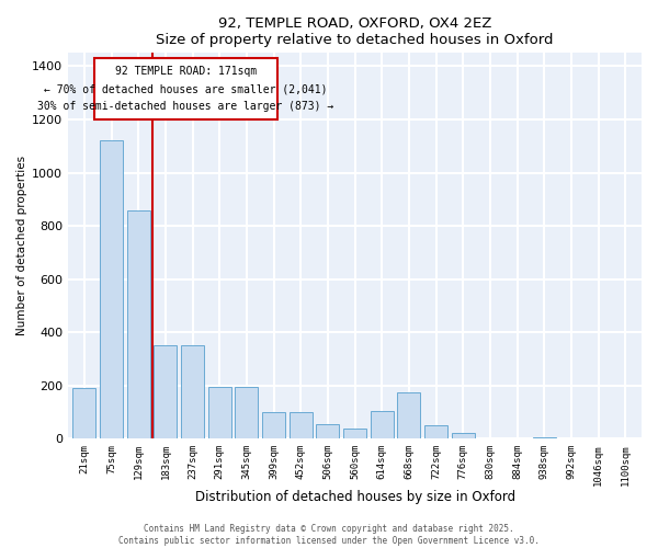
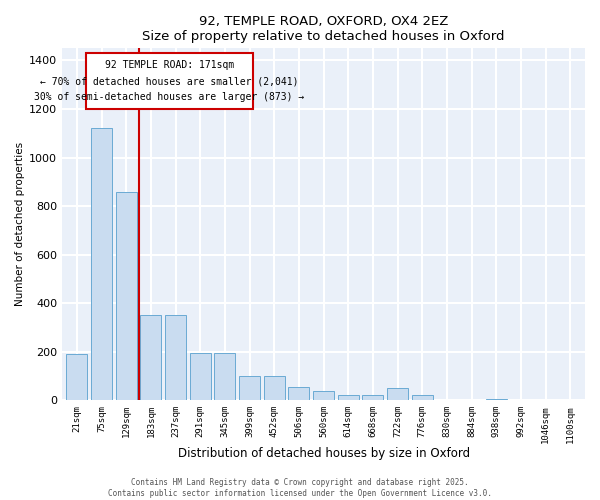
614sqm: 105 -> 20
668sqm: 175 -> 20
